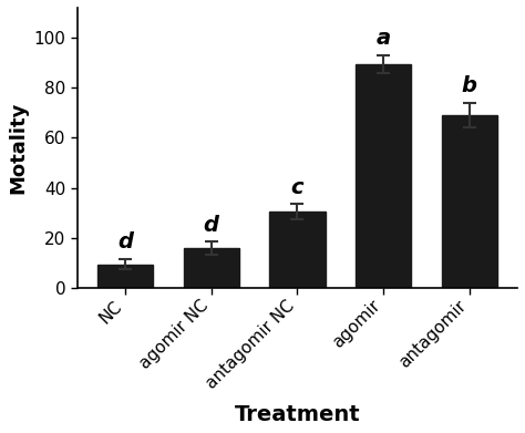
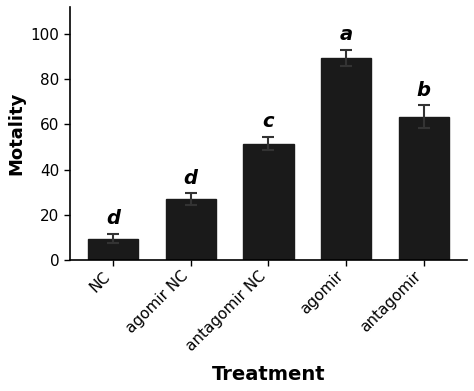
agomir NC: 16.0 -> 27.0
antagomir NC: 30.5 -> 51.5
antagomir: 69.0 -> 63.5
